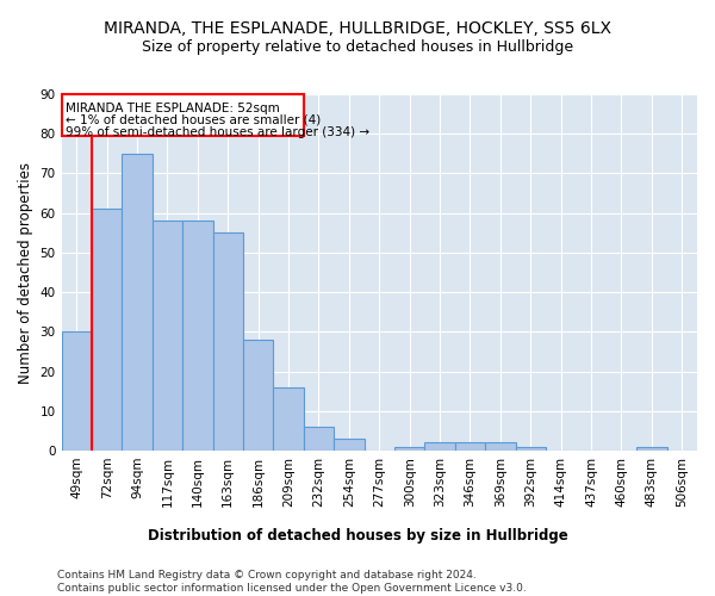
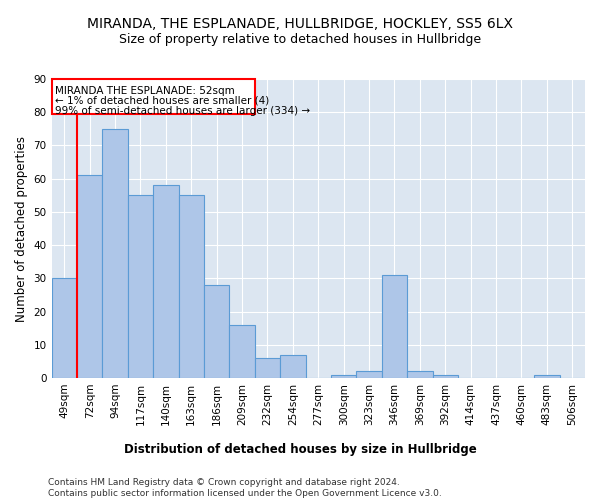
117sqm: 58 -> 55
254sqm: 3 -> 7
346sqm: 2 -> 31
